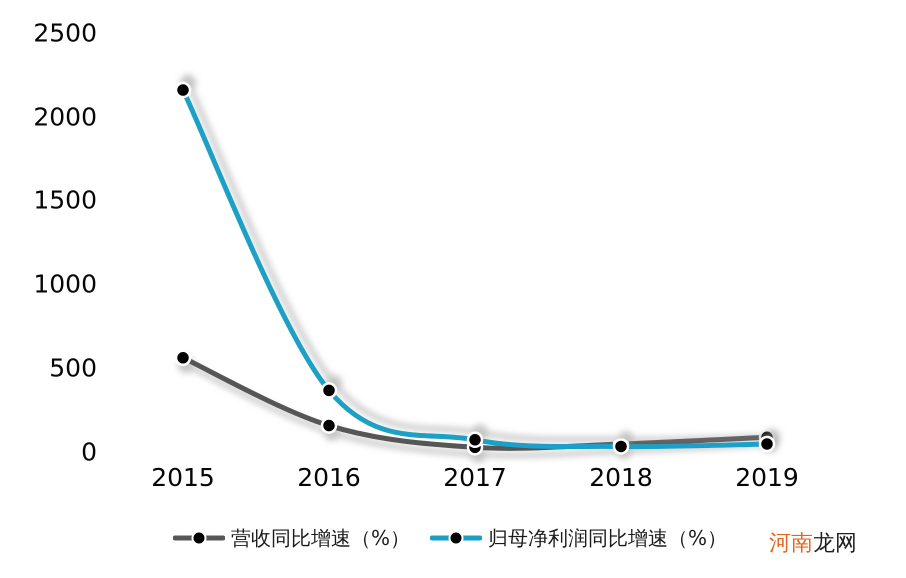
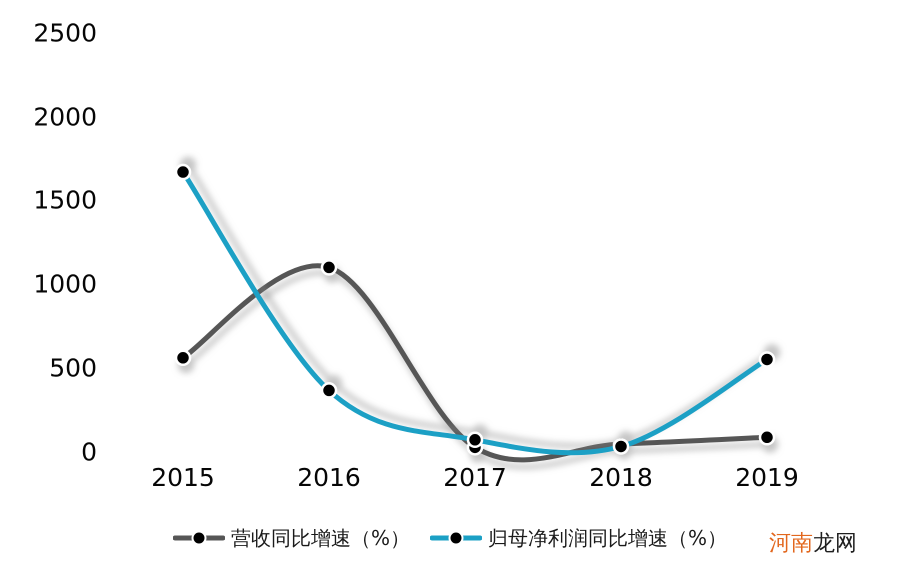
归母净利润同比增速（%）/2015: 2160 -> 1670
营收同比增速（%）/2016: 160 -> 1100
归母净利润同比增速（%）/2019: 40 -> 550
